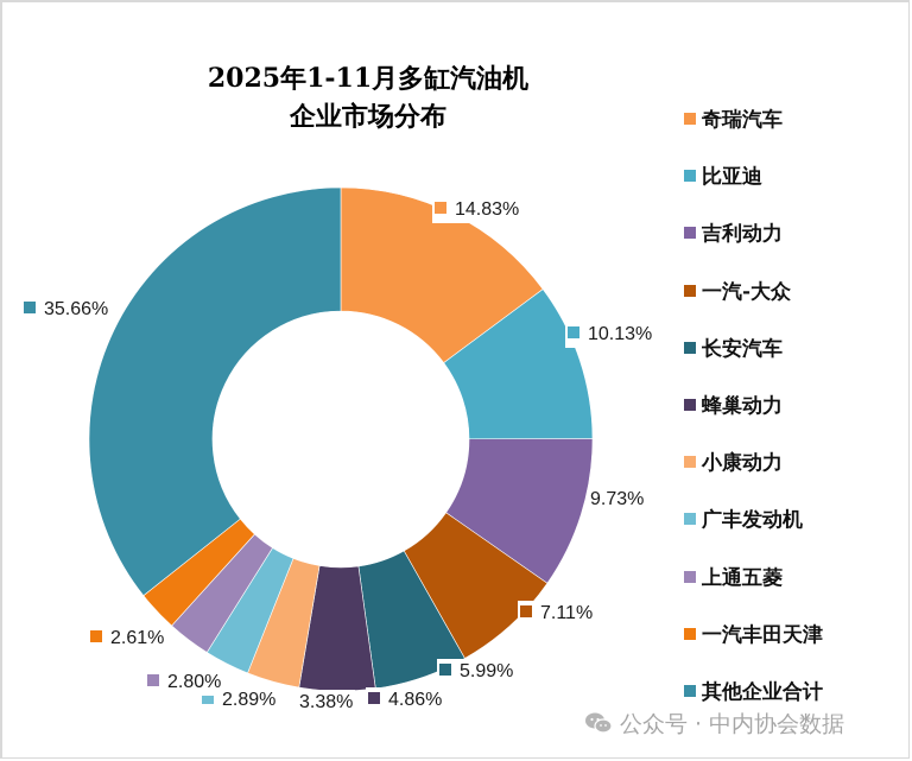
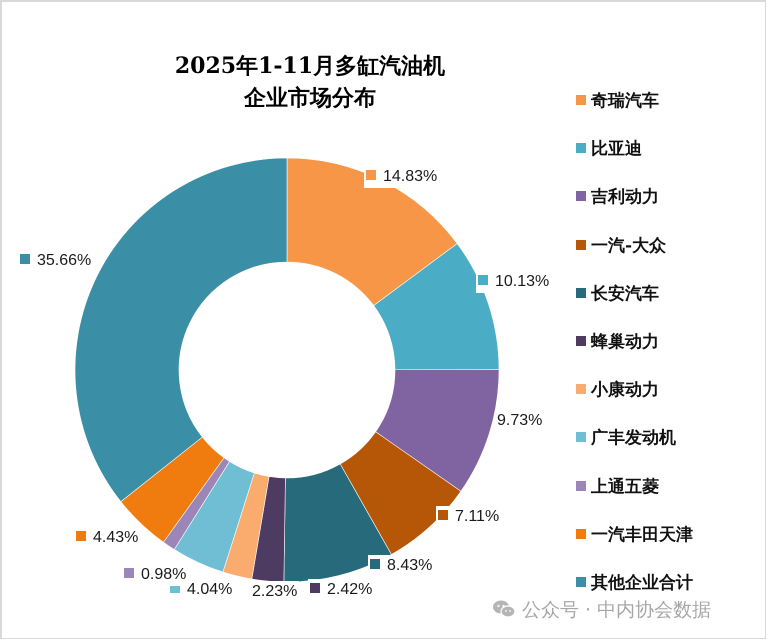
长安汽车: 5.99% -> 8.43%
蜂巢动力: 4.86% -> 2.42%
小康动力: 3.38% -> 2.23%
广丰发动机: 2.89% -> 4.04%
上通五菱: 2.80% -> 0.98%
一汽丰田天津: 2.61% -> 4.43%
